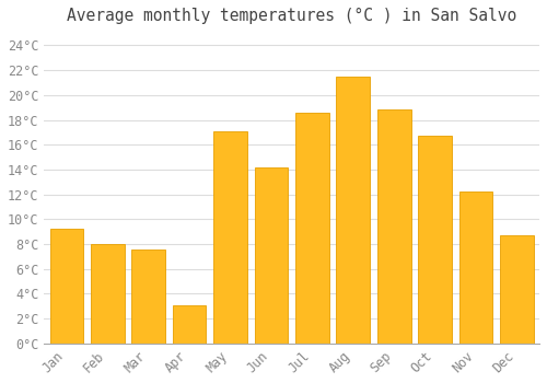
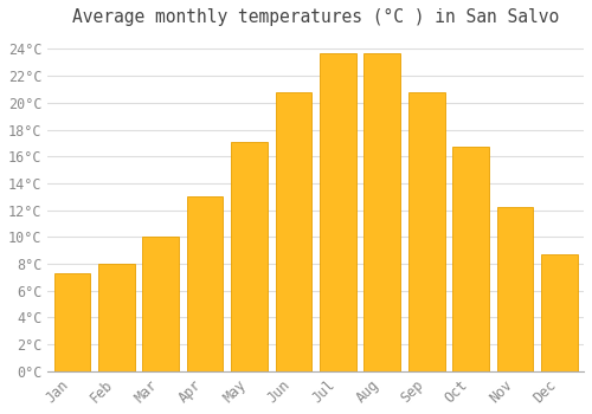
Jan: 9.2°C -> 7.3°C
Mar: 7.6°C -> 10.0°C
Apr: 3.1°C -> 13.0°C
Jun: 14.2°C -> 20.8°C
Jul: 18.6°C -> 23.7°C
Aug: 21.5°C -> 23.7°C
Sep: 18.8°C -> 20.8°C
